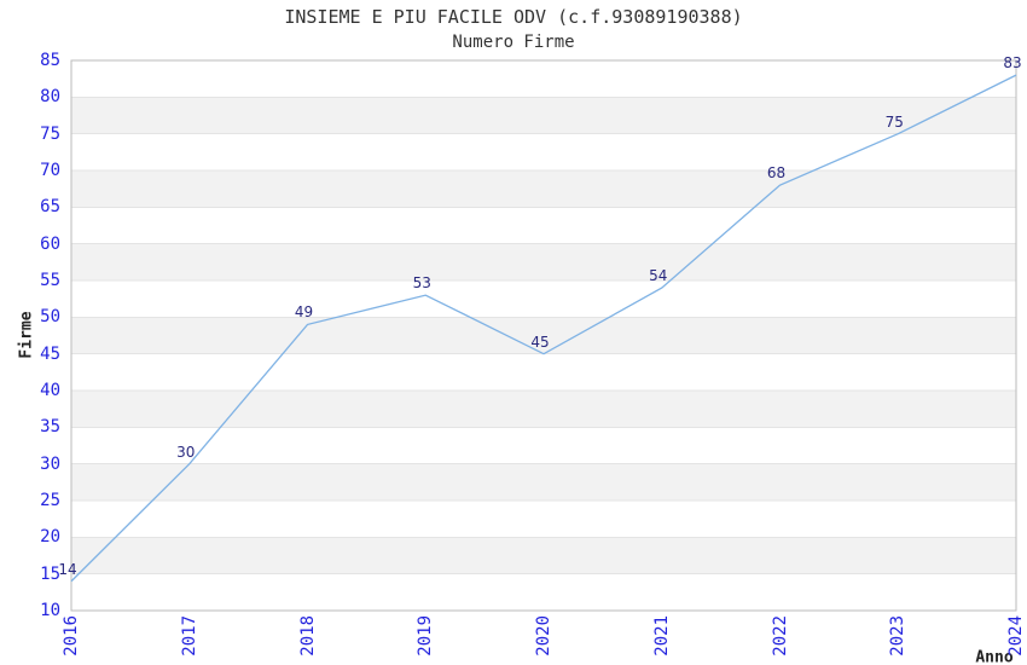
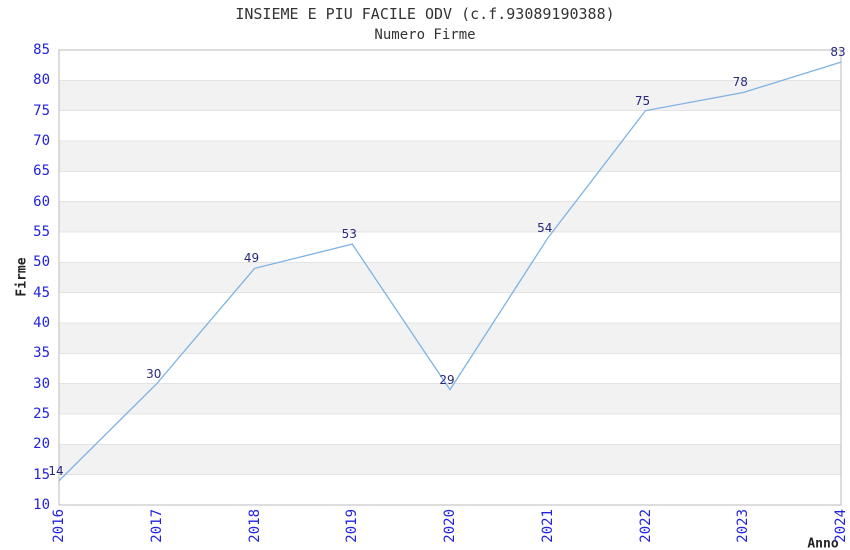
2020: 45 -> 29
2022: 68 -> 75
2023: 75 -> 78
